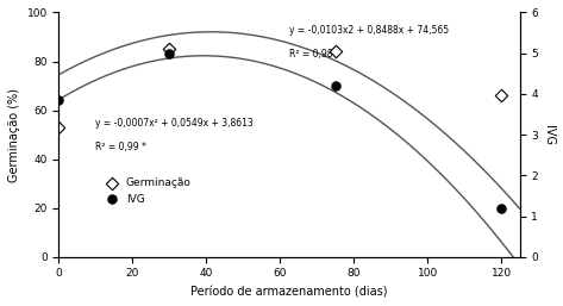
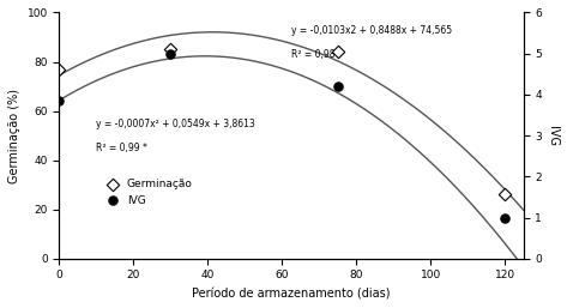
Germinação/0: 53 -> 77
Germinação/120: 66 -> 26
IVG/120: 1.20 -> 1.00
